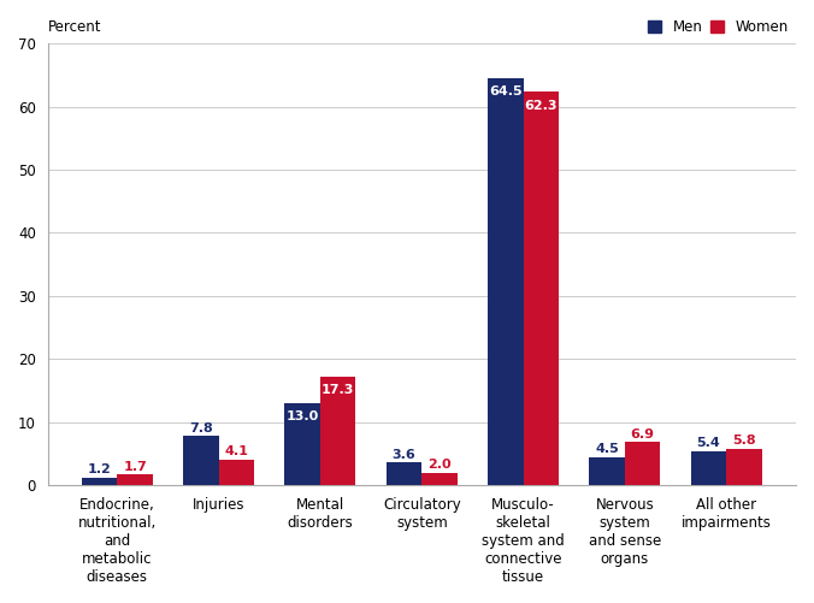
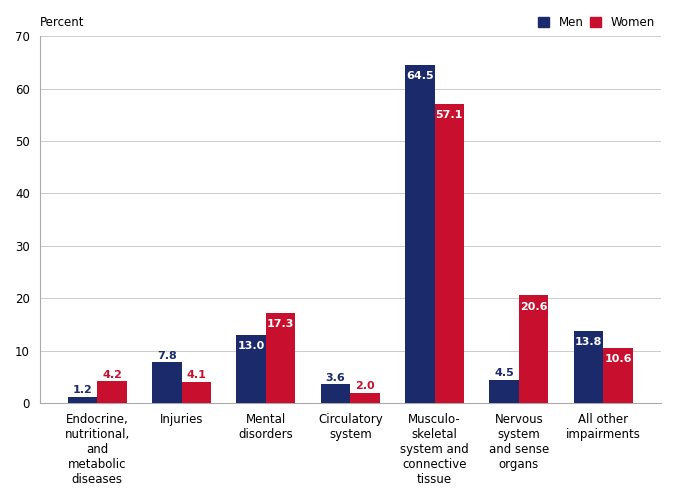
Women/Endocrine, nutritional, and metabolic diseases: 1.7 -> 4.2
Women/Musculo- skeletal system and connective tissue: 62.3 -> 57.1
Women/Nervous system and sense organs: 6.9 -> 20.6
Men/All other impairments: 5.4 -> 13.8
Women/All other impairments: 5.8 -> 10.6
